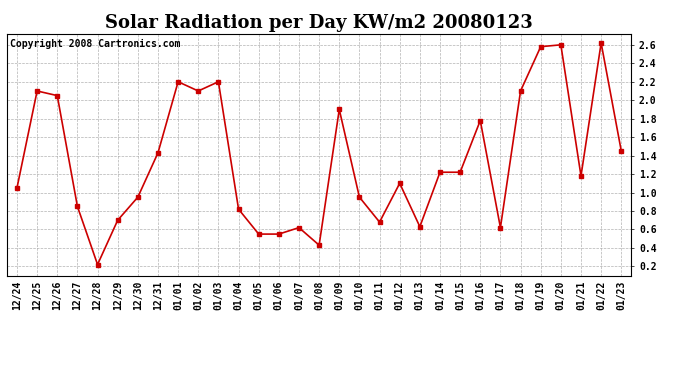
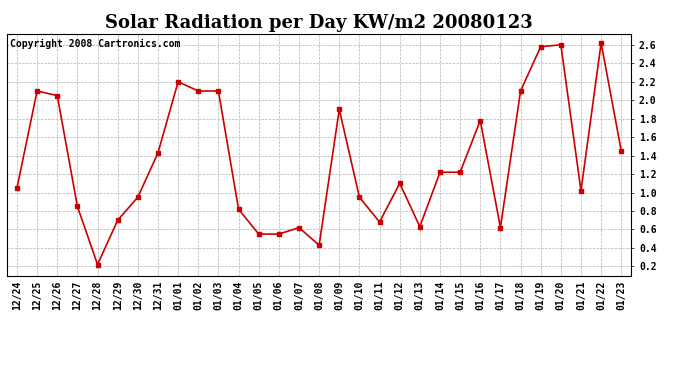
01/03: 2.20 -> 2.10
01/21: 1.18 -> 1.02
